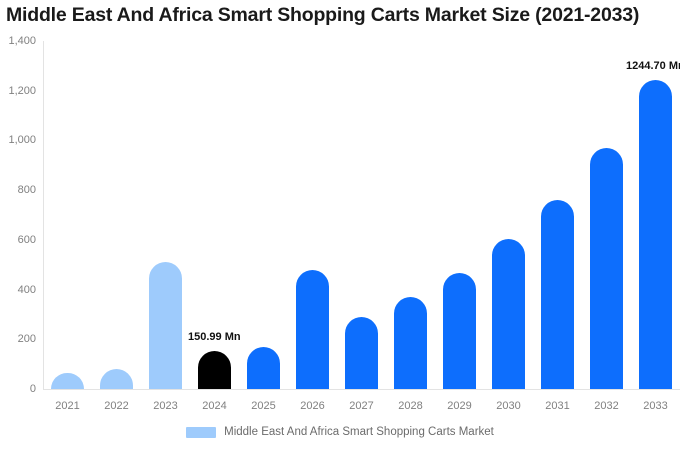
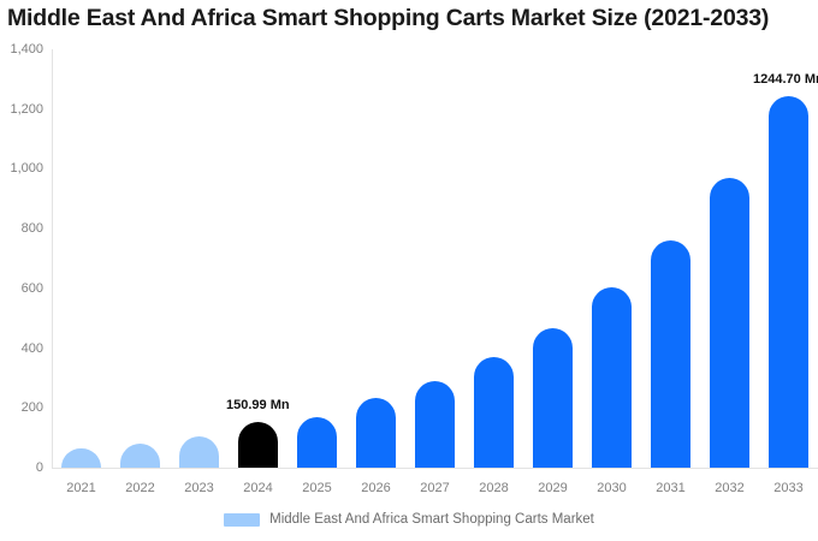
2023: 510 -> 100
2026: 480 -> 230
